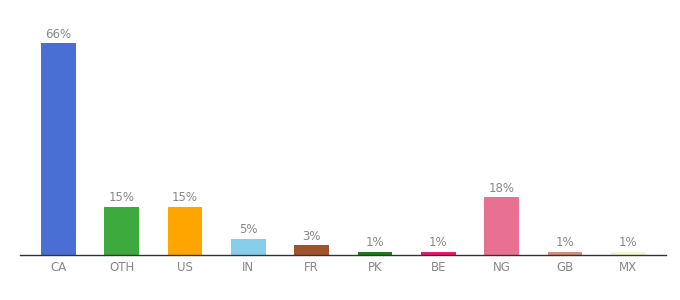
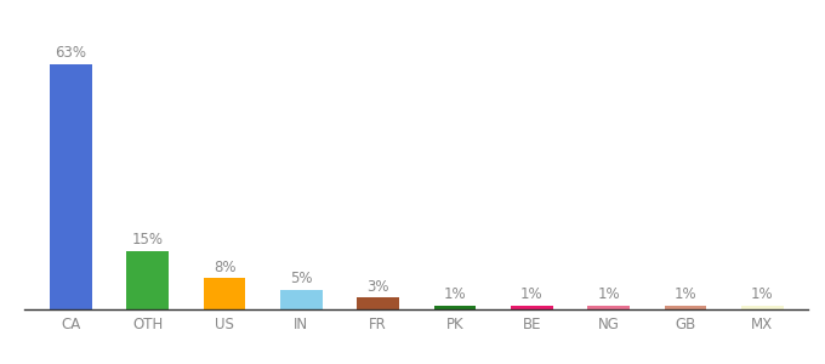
CA: 66% -> 63%
US: 15% -> 8%
NG: 18% -> 1%
